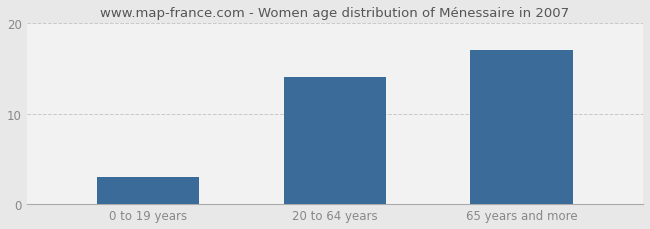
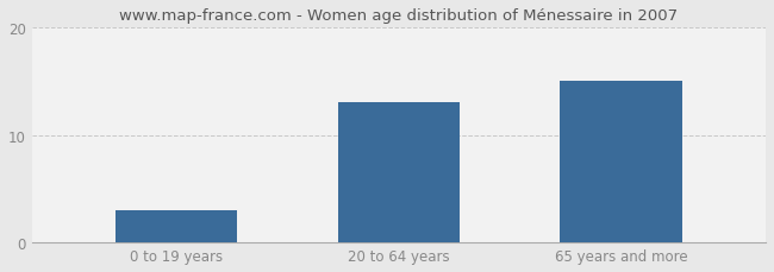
20 to 64 years: 14 -> 13
65 years and more: 17 -> 15
